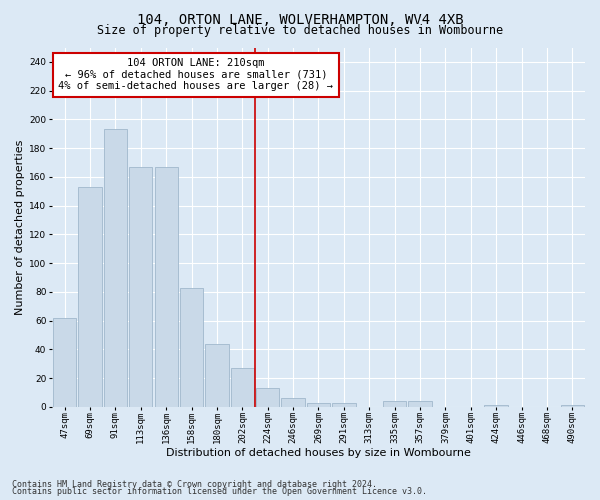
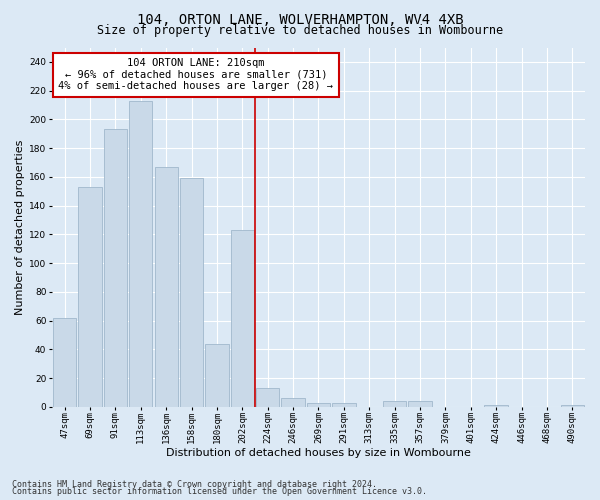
113sqm: 167 -> 213
158sqm: 83 -> 159
202sqm: 27 -> 123
